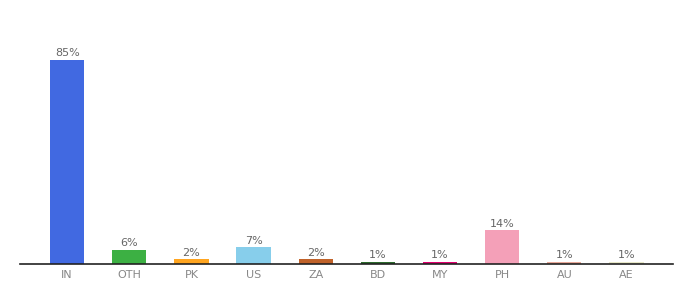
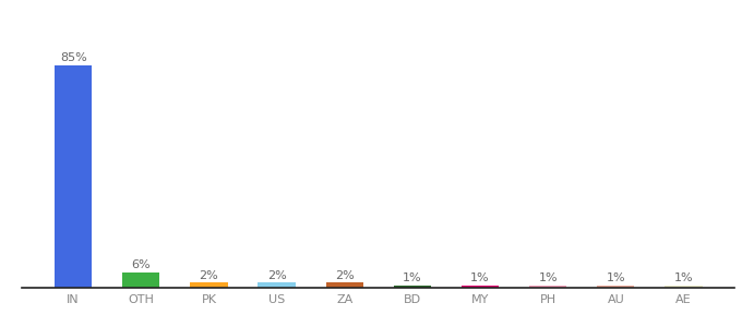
US: 7% -> 2%
PH: 14% -> 1%
